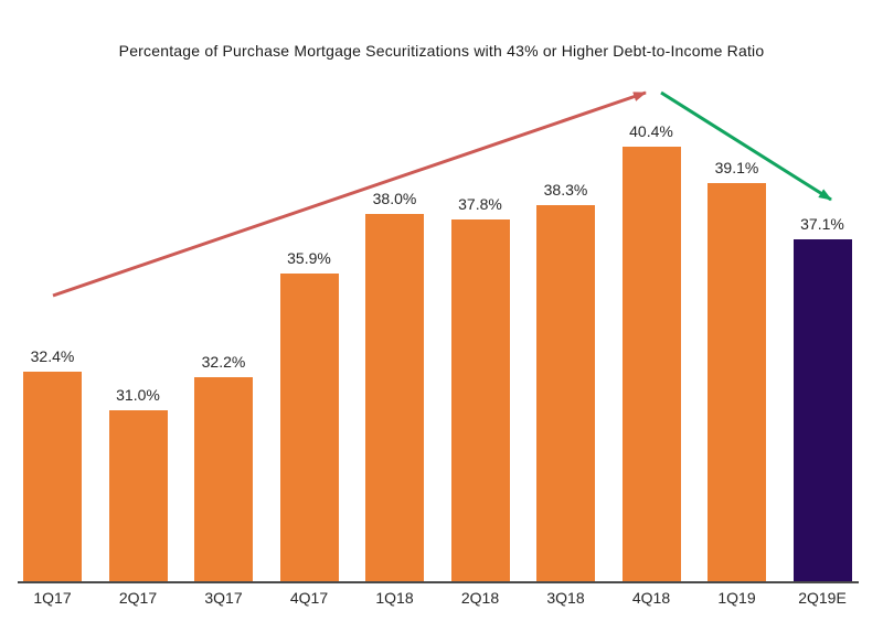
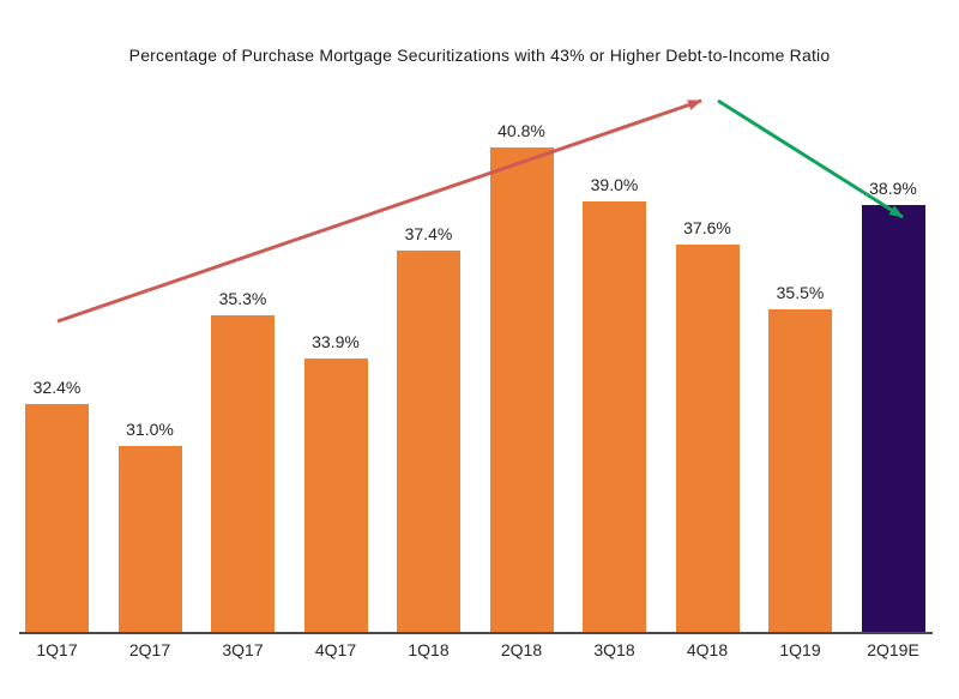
3Q17: 32.2% -> 35.3%
4Q17: 35.9% -> 33.9%
1Q18: 38.0% -> 37.4%
2Q18: 37.8% -> 40.8%
3Q18: 38.3% -> 39.0%
4Q18: 40.4% -> 37.6%
1Q19: 39.1% -> 35.5%
2Q19E: 37.1% -> 38.9%
